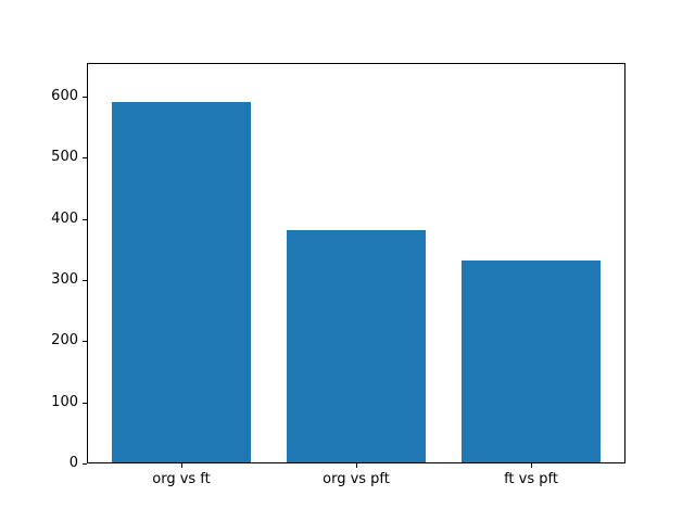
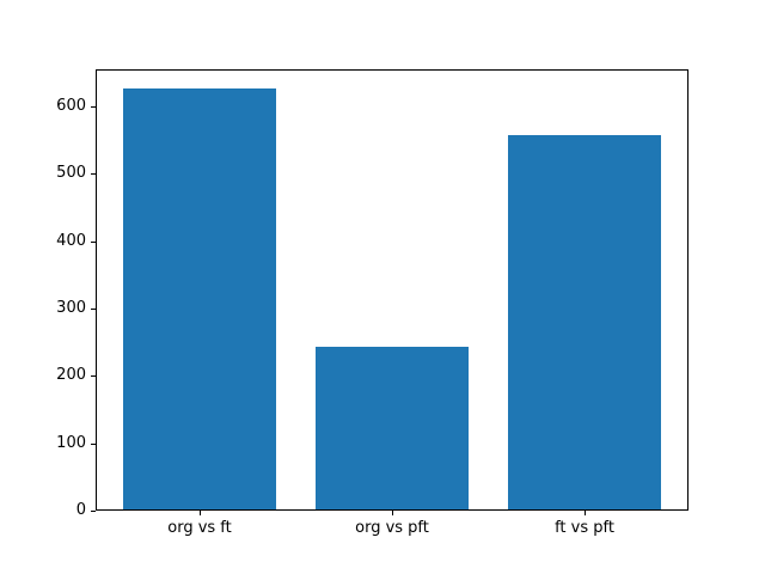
org vs ft: 590 -> 620
org vs pft: 380 -> 240
ft vs pft: 330 -> 560
